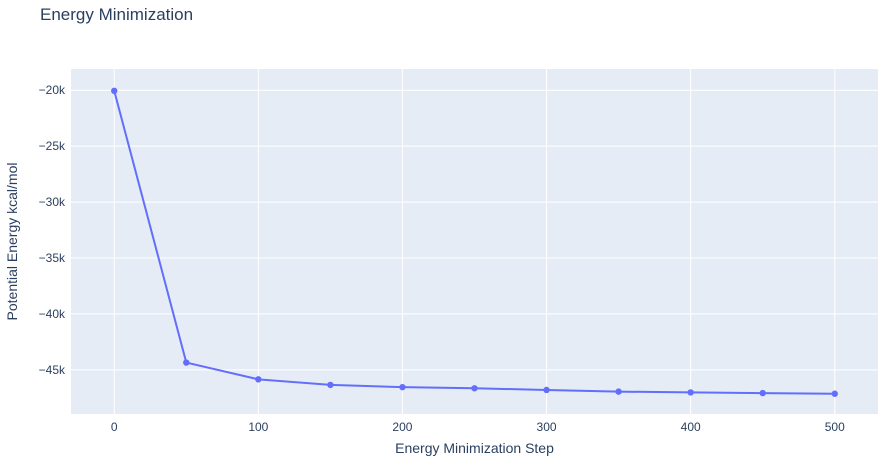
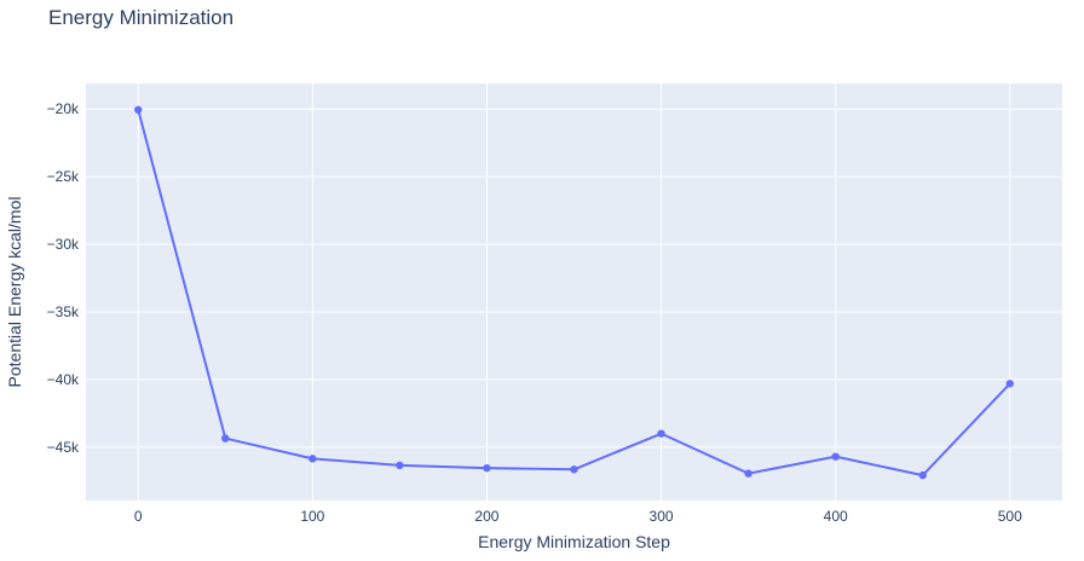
300: -46.8k -> -44.0k
400: -47.0k -> -45.7k
500: -47.1k -> -40.3k
